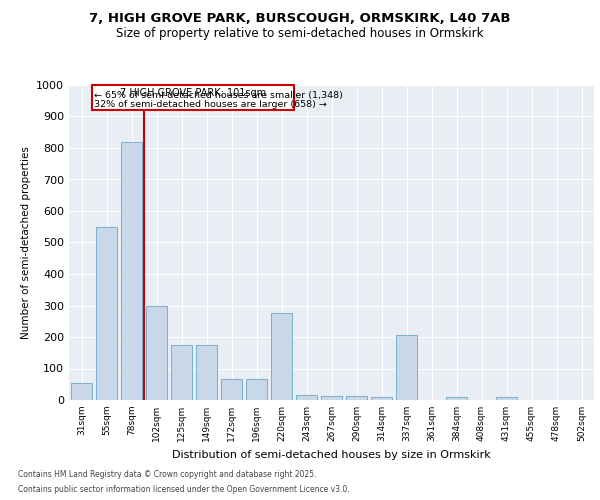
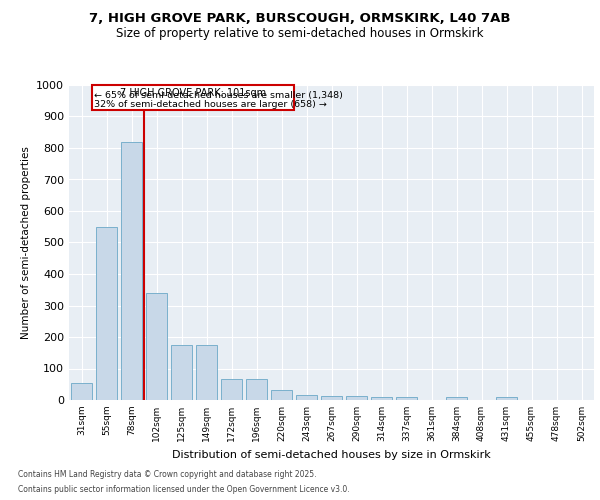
102sqm: 300 -> 340
220sqm: 275 -> 33
337sqm: 205 -> 8
